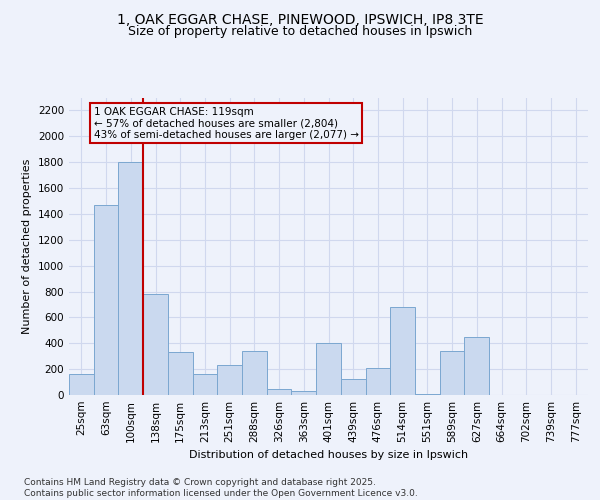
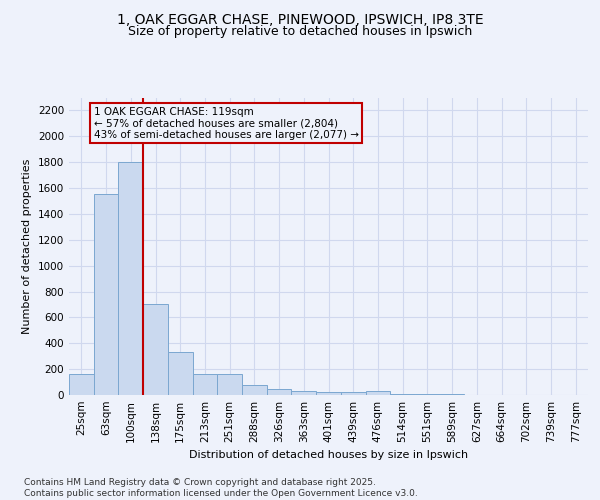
63sqm: 1470 -> 1560
138sqm: 780 -> 700
251sqm: 230 -> 160
288sqm: 340 -> 80
401sqm: 400 -> 20
439sqm: 120 -> 20
476sqm: 210 -> 30
514sqm: 680 -> 10
589sqm: 340 -> 0
627sqm: 450 -> 0
